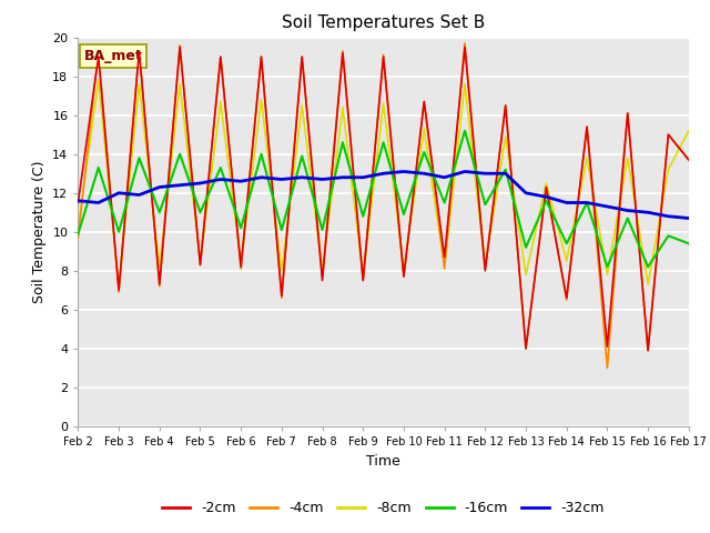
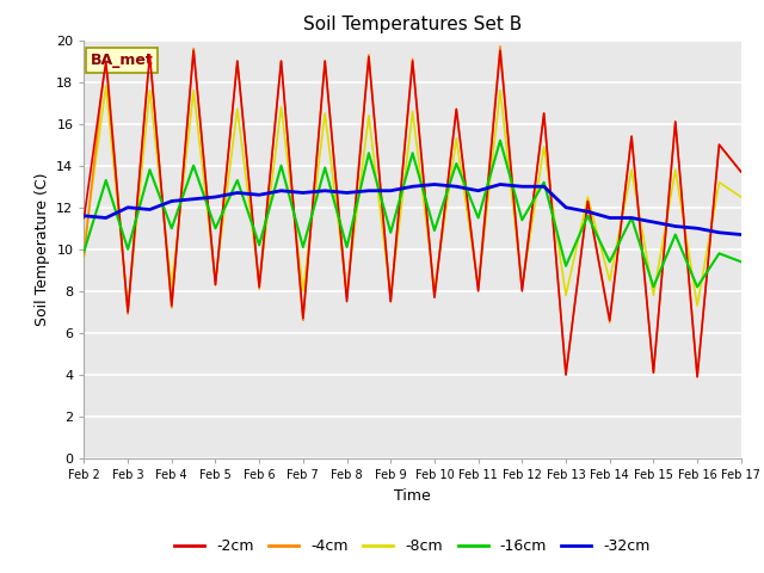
-2cm/Feb 11: 8.7 -> 8.0
-4cm/Feb 15: 3.0 -> 4.1
-8cm/Feb 17: 15.2 -> 12.5
